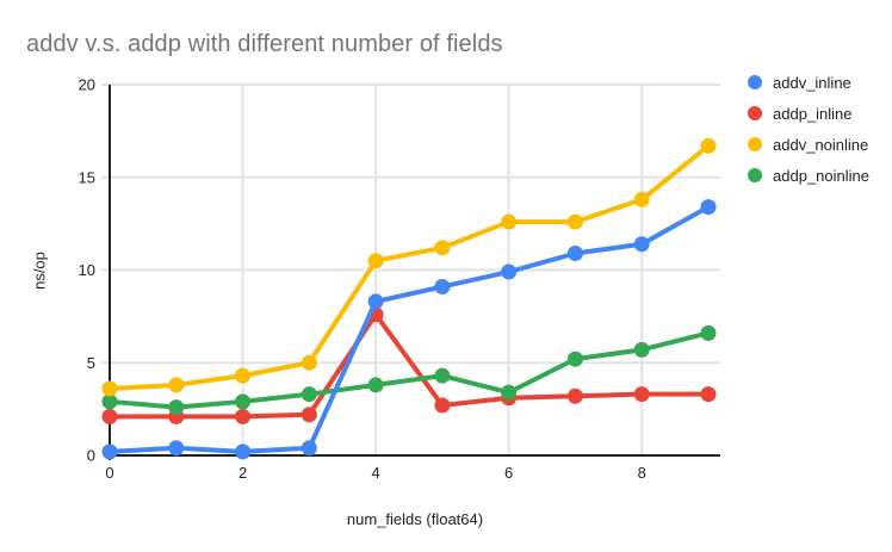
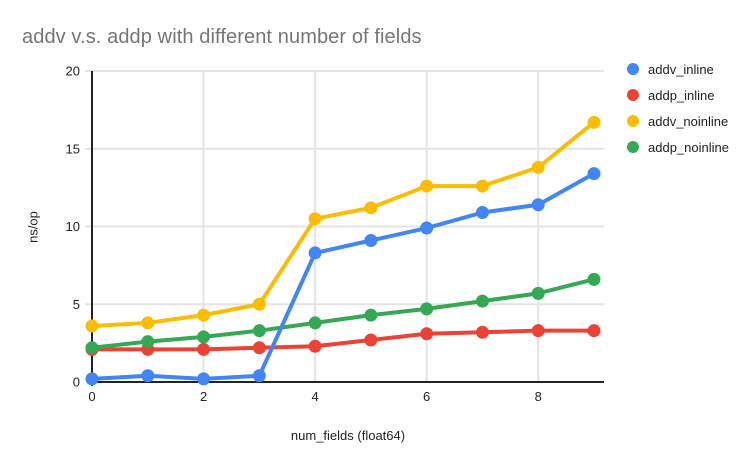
addp_noinline/0: 2.9 -> 2.2
addp_inline/4: 7.6 -> 2.3
addp_noinline/6: 3.4 -> 4.7
